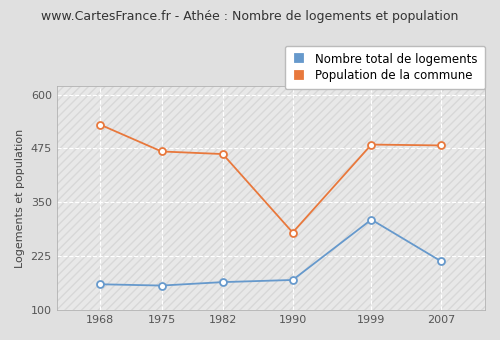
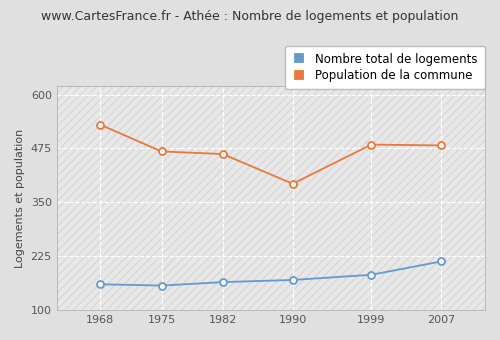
Population de la commune/1990: 280 -> 393
Nombre total de logements/1999: 310 -> 182
